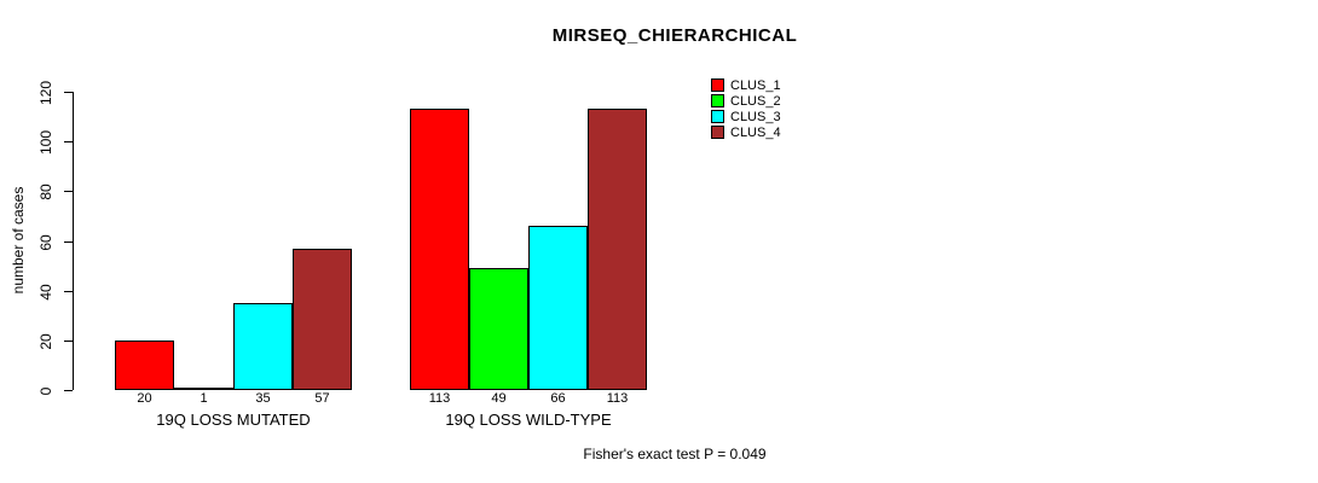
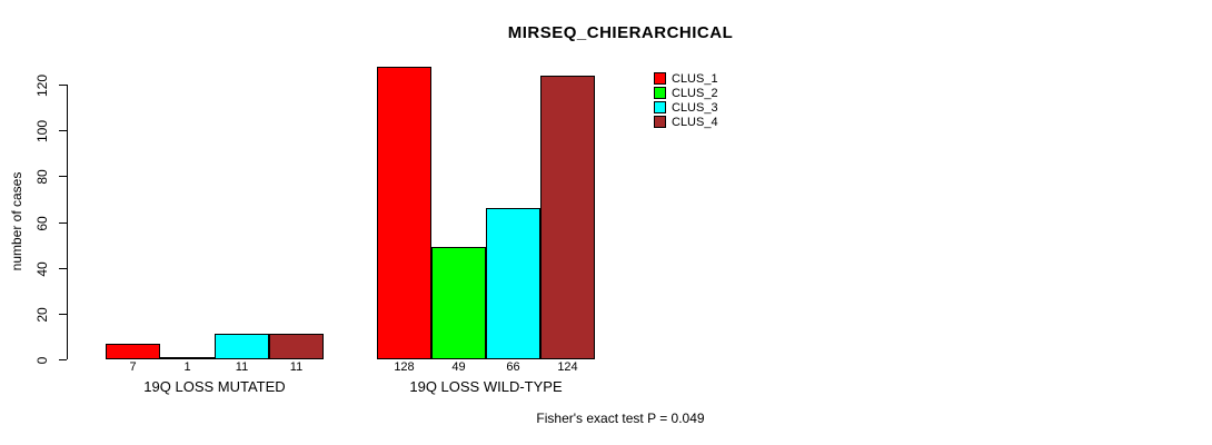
CLUS_1/19Q LOSS MUTATED: 20 -> 7
CLUS_3/19Q LOSS MUTATED: 35 -> 11
CLUS_4/19Q LOSS MUTATED: 57 -> 11
CLUS_1/19Q LOSS WILD-TYPE: 113 -> 128
CLUS_4/19Q LOSS WILD-TYPE: 113 -> 124
